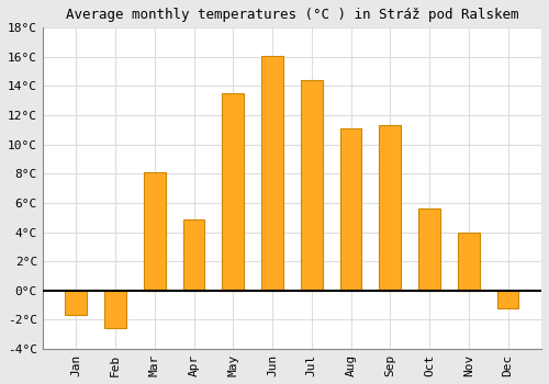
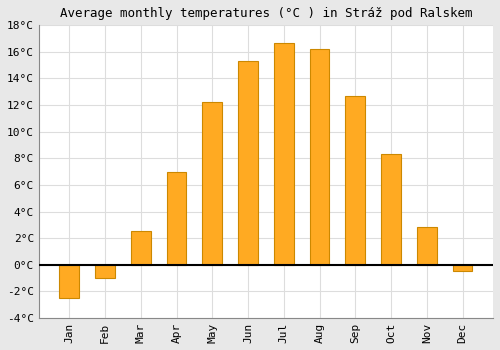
Jan: -1.7°C -> -2.5°C
Feb: -2.6°C -> -1.0°C
Mar: 8.1°C -> 2.5°C
Apr: 4.9°C -> 7.0°C
May: 13.5°C -> 12.2°C
Jun: 16.1°C -> 15.3°C
Jul: 14.4°C -> 16.7°C
Aug: 11.1°C -> 16.2°C
Sep: 11.3°C -> 12.7°C
Oct: 5.6°C -> 8.3°C
Nov: 4.0°C -> 2.8°C
Dec: -1.2°C -> -0.5°C
